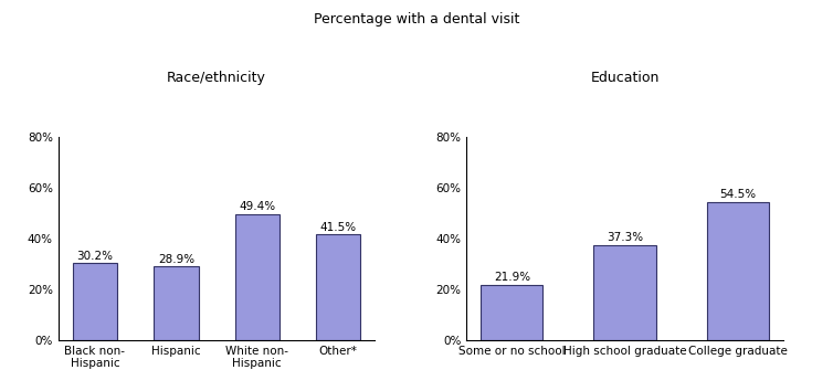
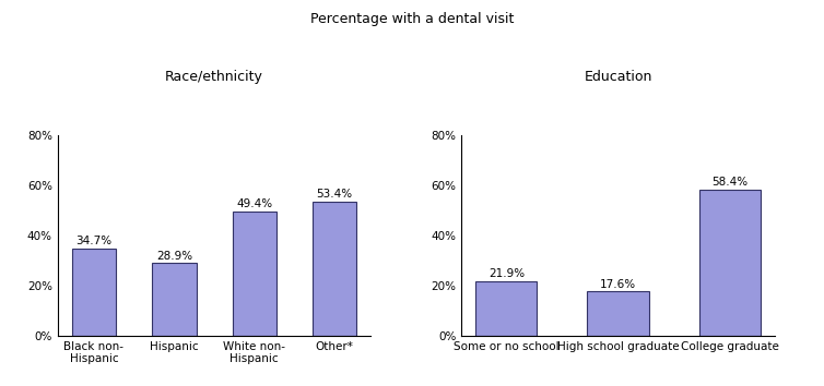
Black non- Hispanic: 30.2% -> 34.7%
Other*: 41.5% -> 53.4%
High school graduate: 37.3% -> 17.6%
College graduate: 54.5% -> 58.4%
